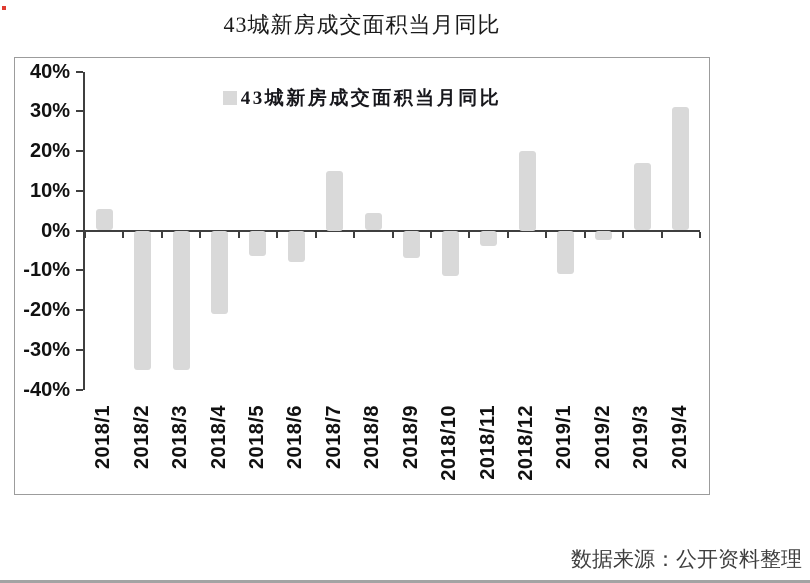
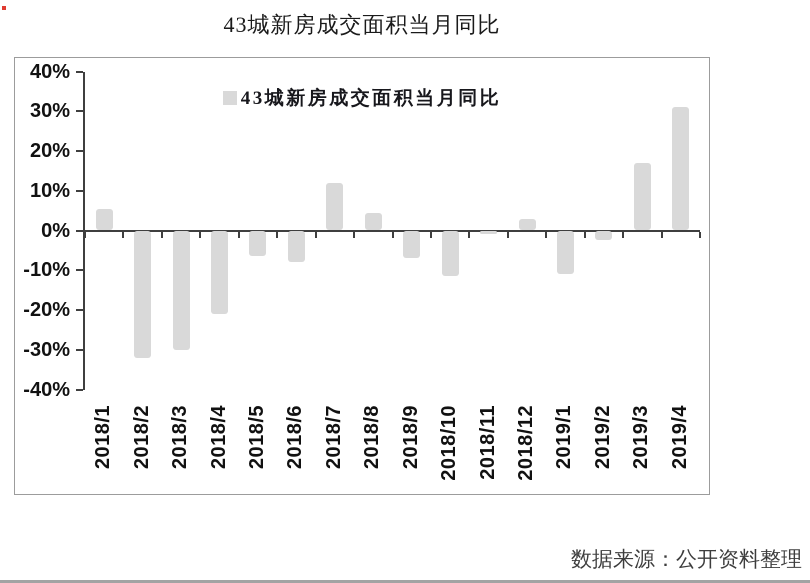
2018/2: -35% -> -32%
2018/3: -35% -> -30%
2018/7: 15% -> 12%
2018/11: -4% -> -1%
2018/12: 20% -> 3%
